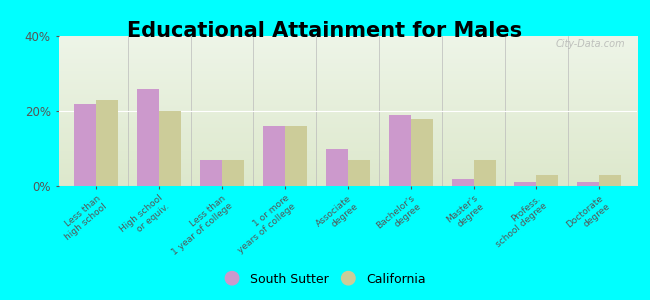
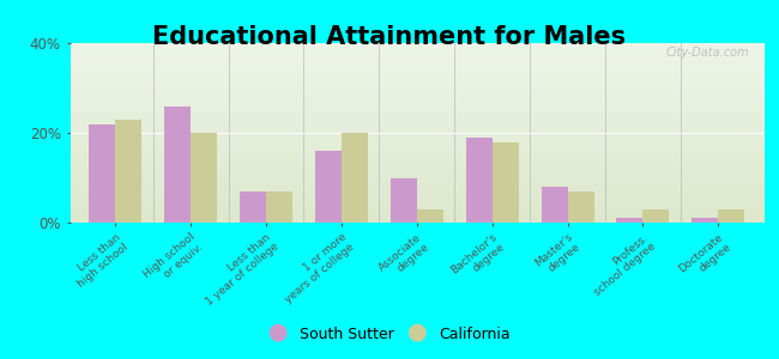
California/1 or more years of college: 16% -> 20%
California/Associate degree: 7% -> 3%
South Sutter/Master's degree: 2% -> 8%
